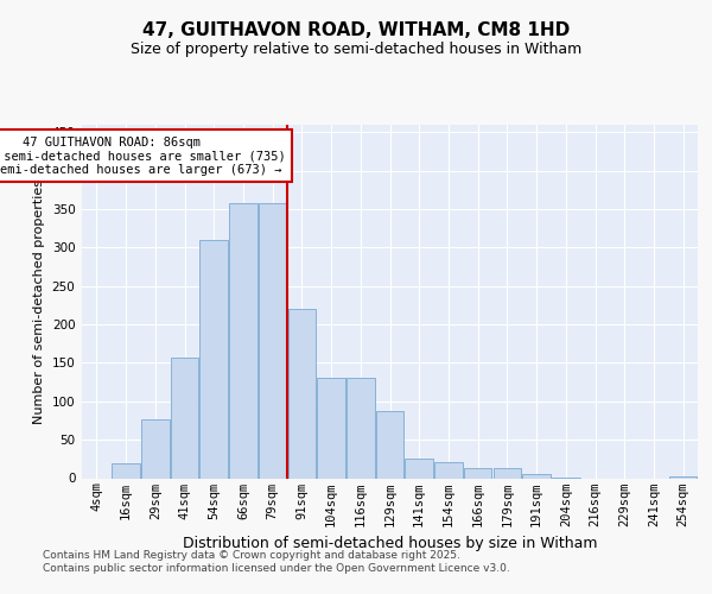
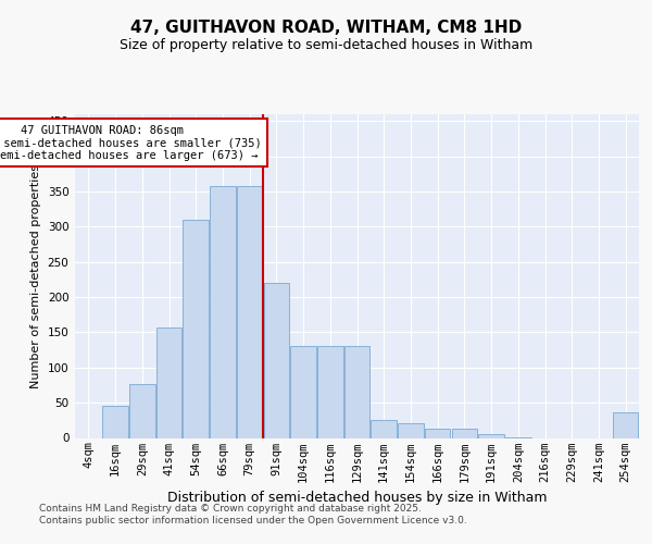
16sqm: 20 -> 46
129sqm: 88 -> 130
254sqm: 2 -> 36
